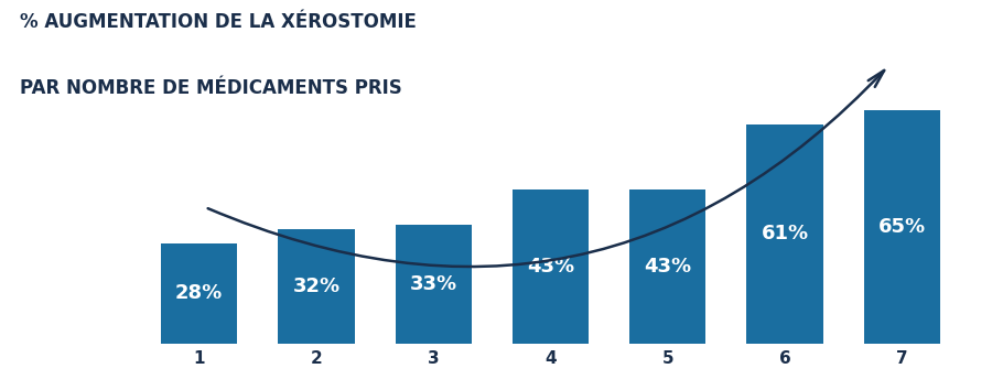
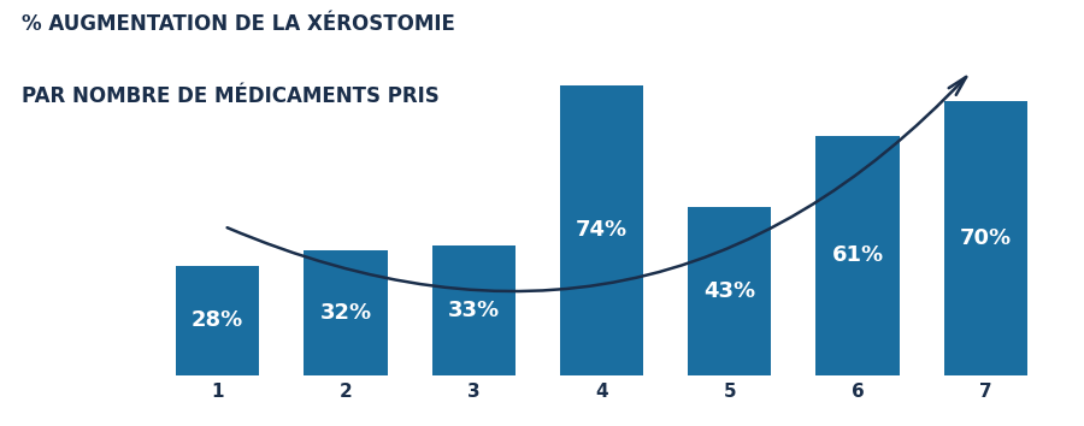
4: 43% -> 74%
7: 65% -> 70%
